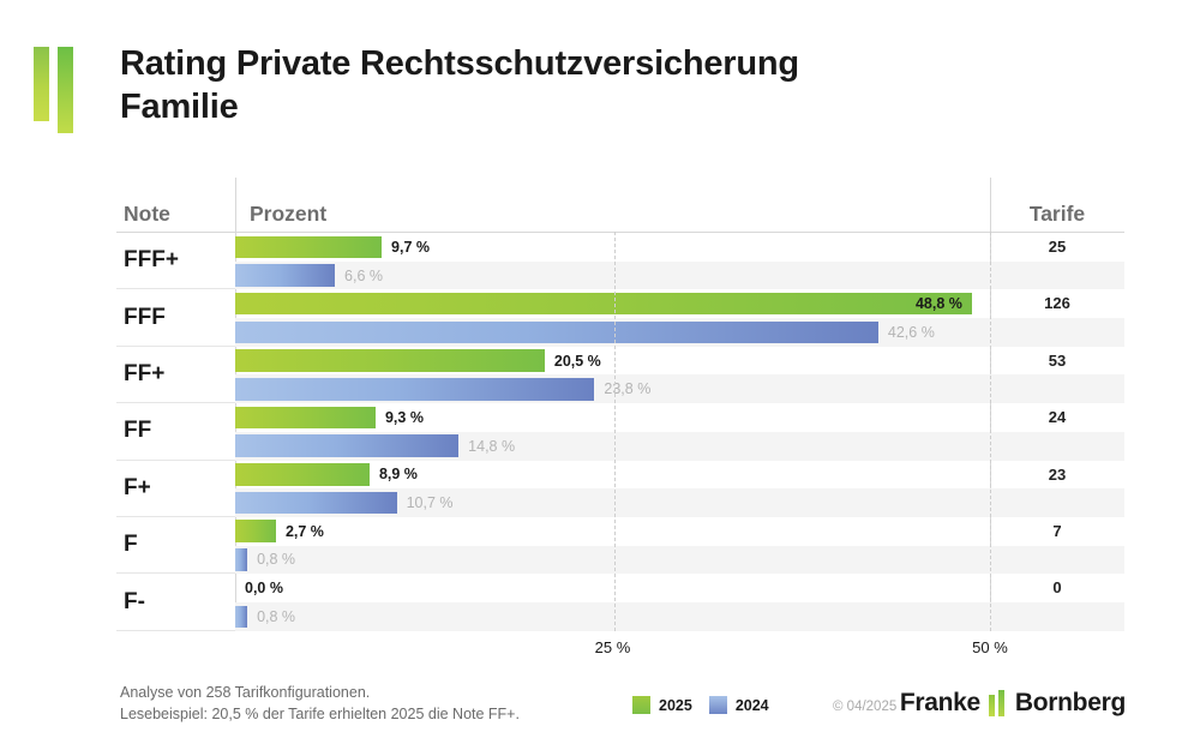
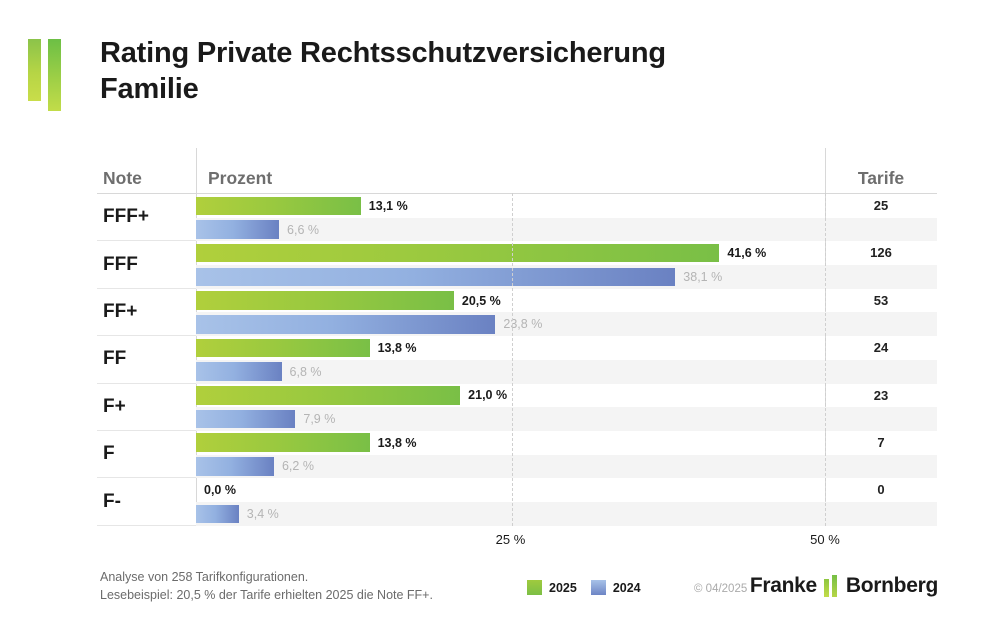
2025/FFF+: 9,7 -> 13,1
2025/FFF: 48,8 -> 41,6
2024/FFF: 42,6 -> 38,1
2025/FF: 9,3 -> 13,8
2024/FF: 14,8 -> 6,8
2025/F+: 8,9 -> 21,0
2024/F+: 10,7 -> 7,9
2025/F: 2,7 -> 13,8
2024/F: 0,8 -> 6,2
2024/F-: 0,8 -> 3,4
